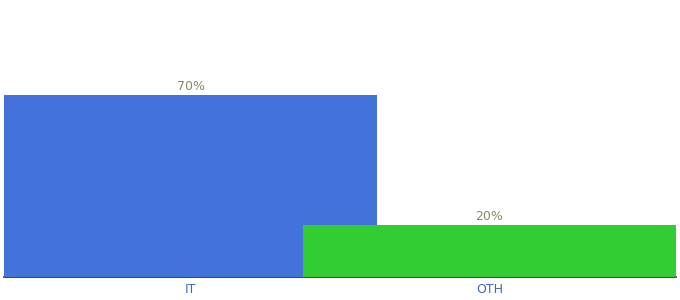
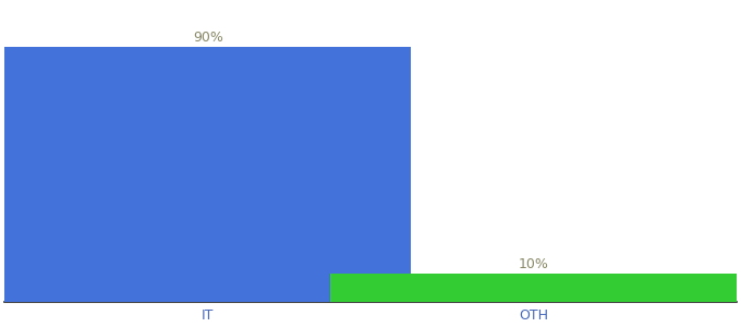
IT: 70% -> 90%
OTH: 20% -> 10%
